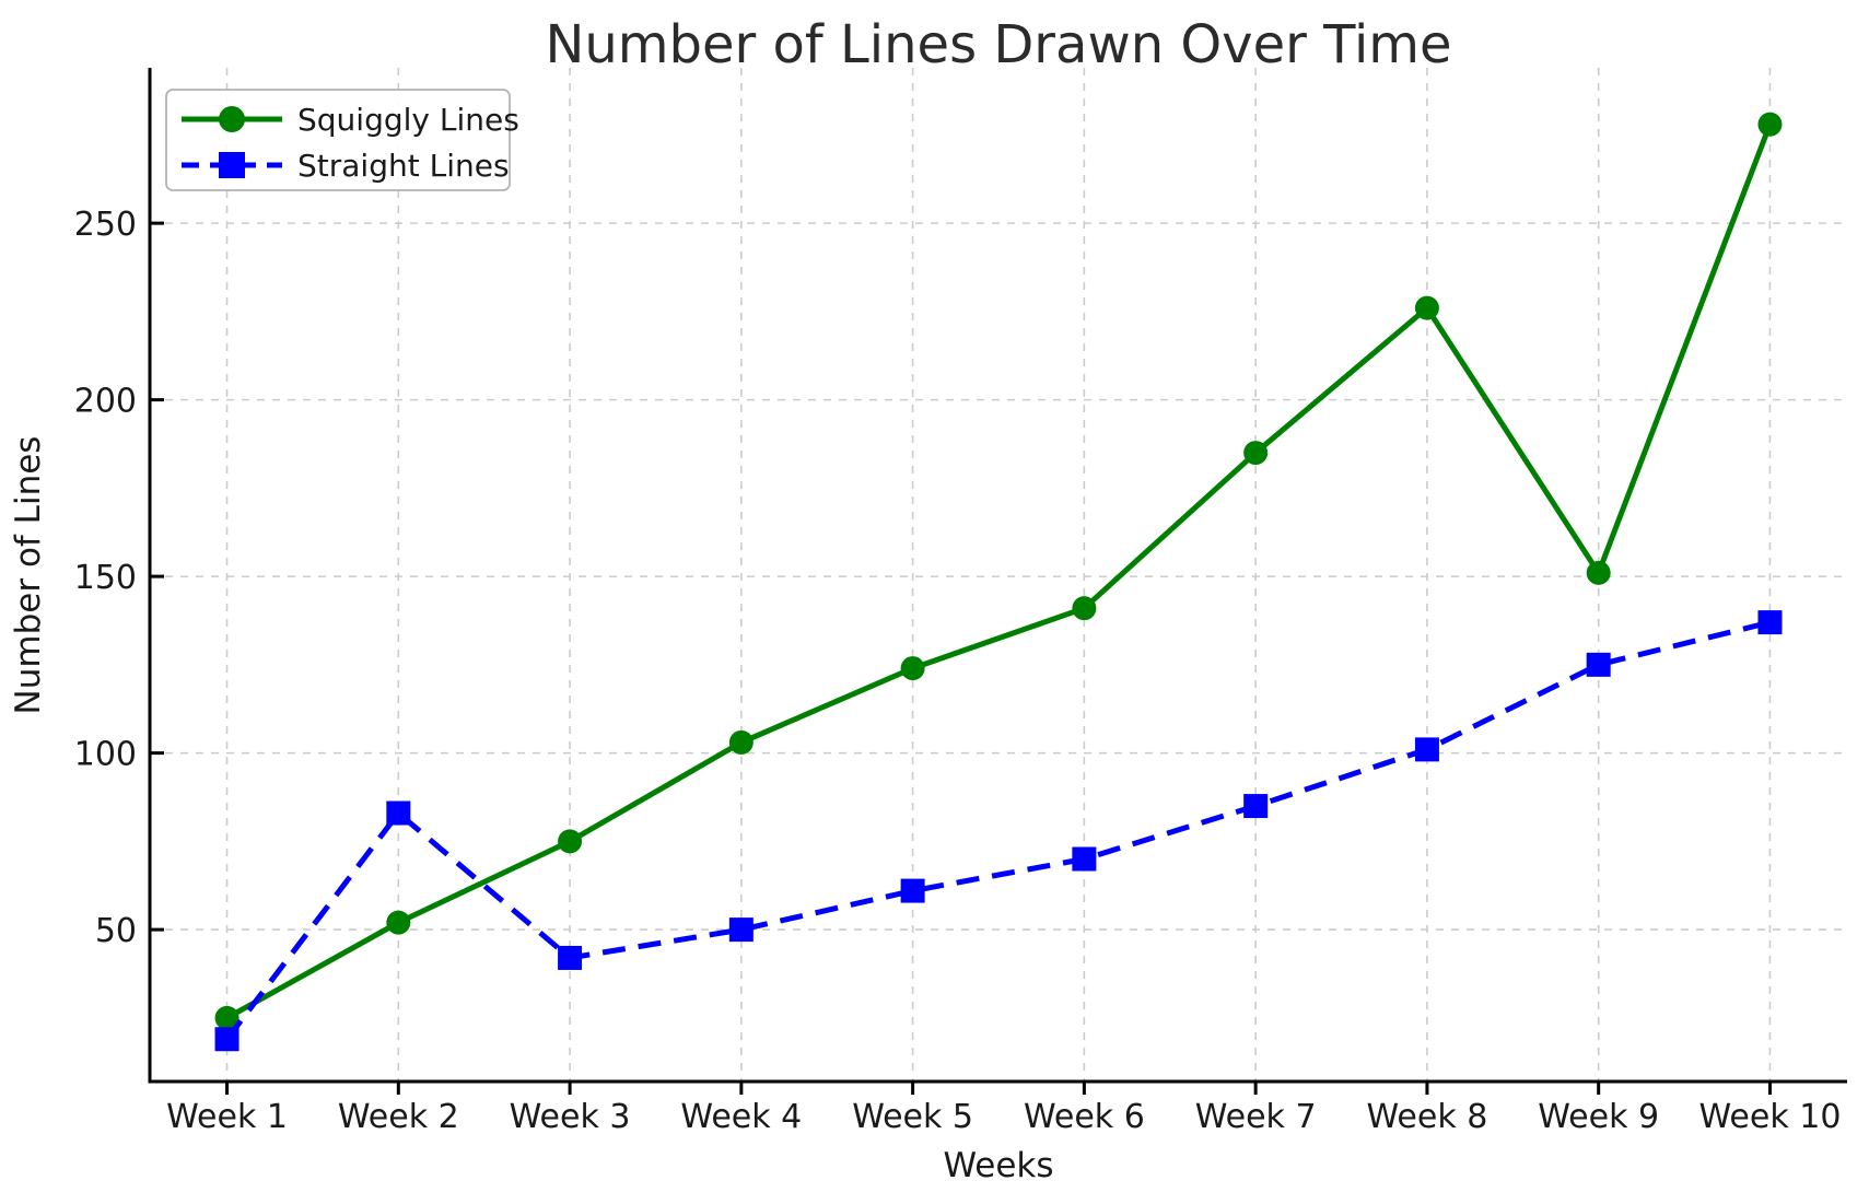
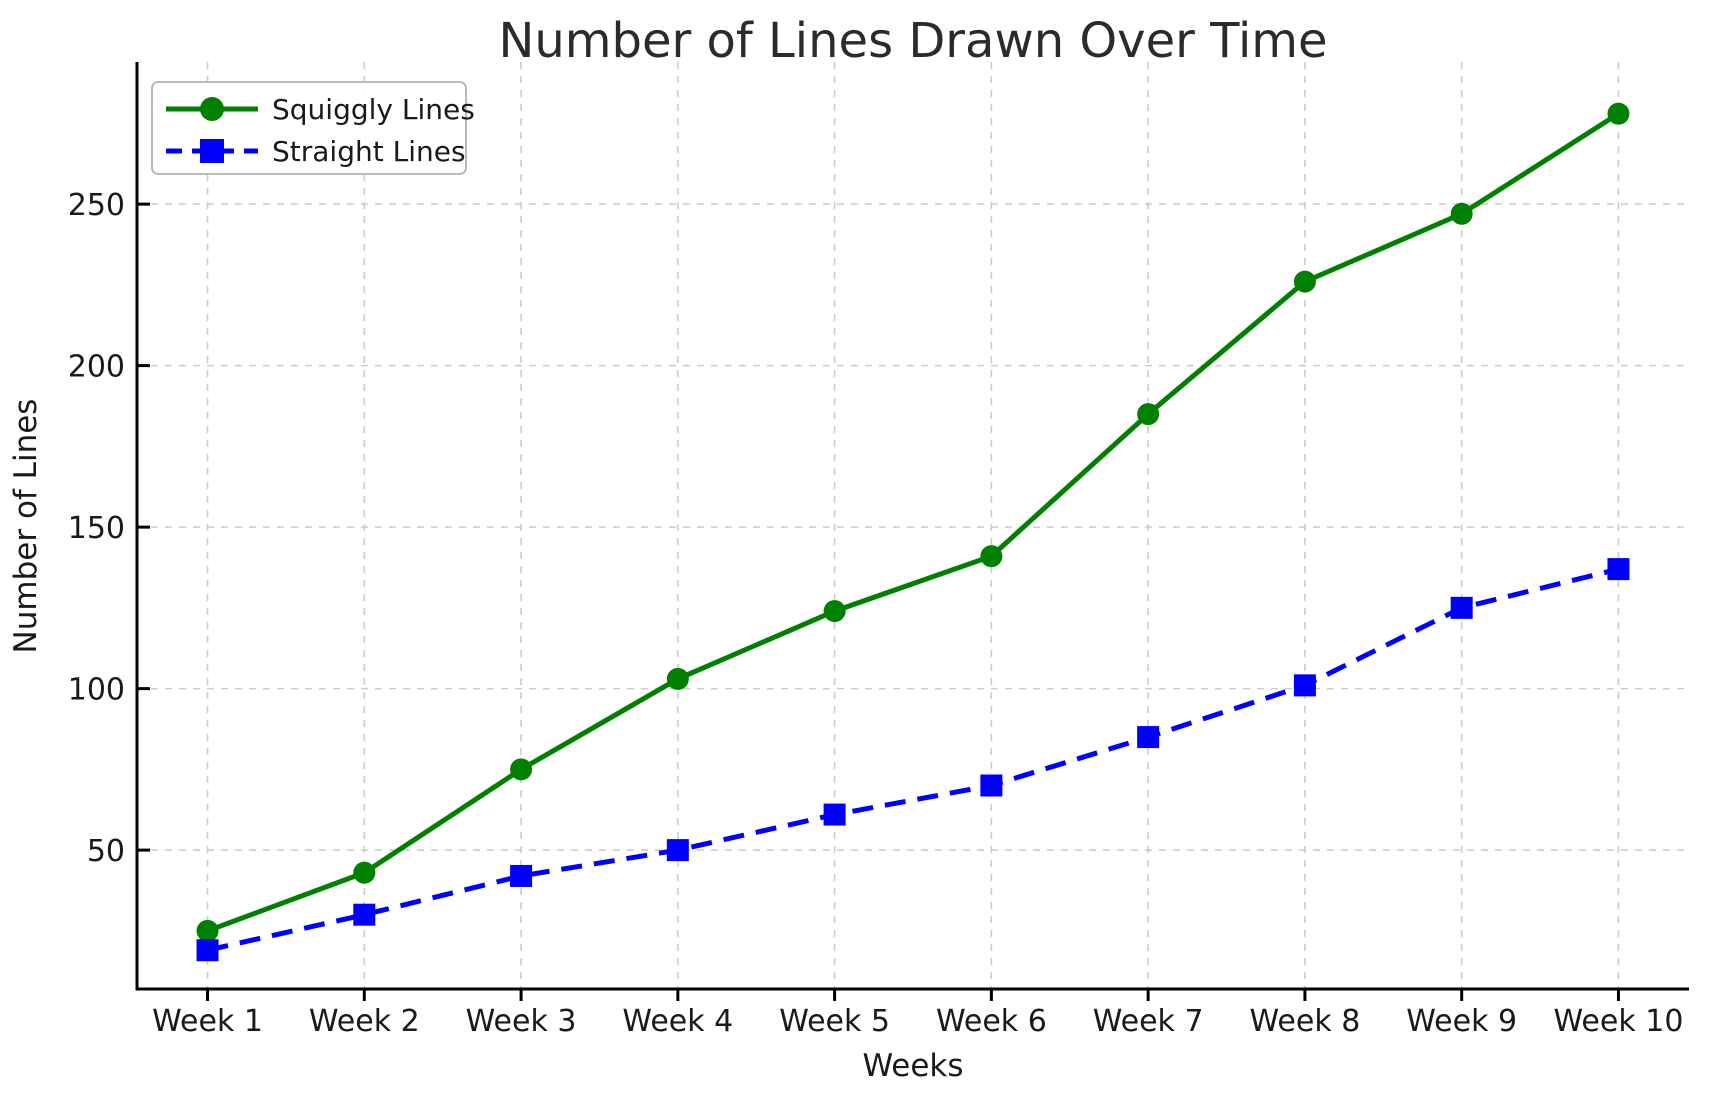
Squiggly Lines/Week 2: 52 -> 43
Straight Lines/Week 2: 83 -> 30
Squiggly Lines/Week 9: 151 -> 247
